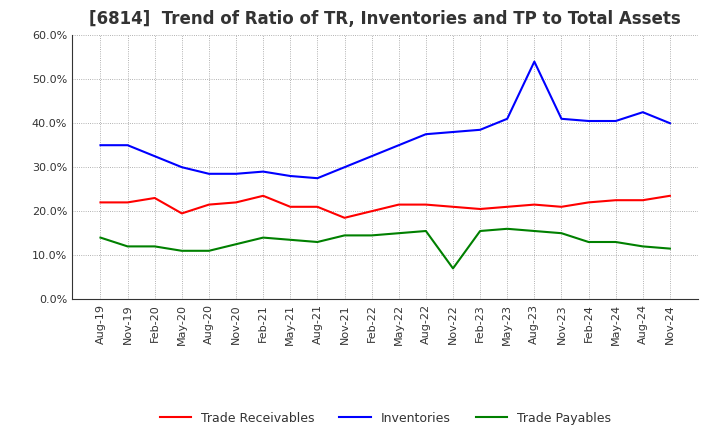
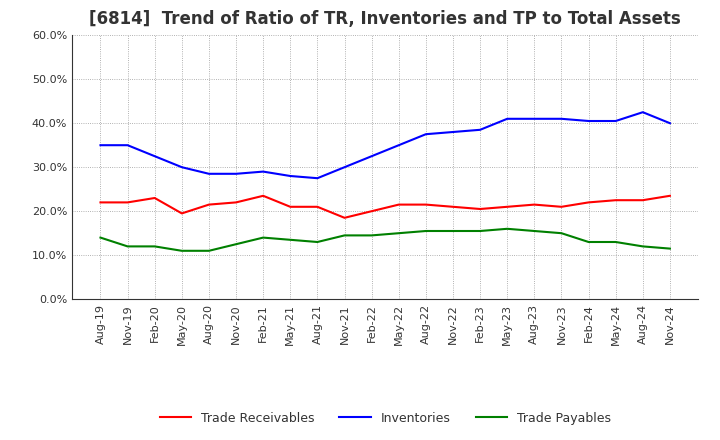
Trade Payables/Nov-22: 7.0% -> 15.5%
Inventories/Aug-23: 54.0% -> 41.0%
